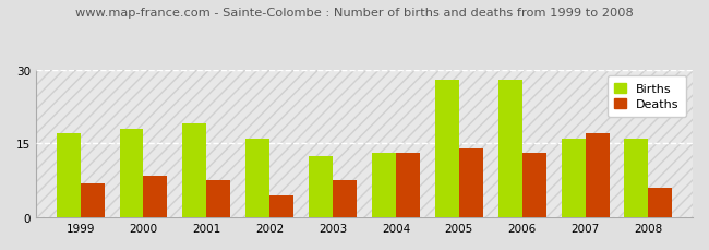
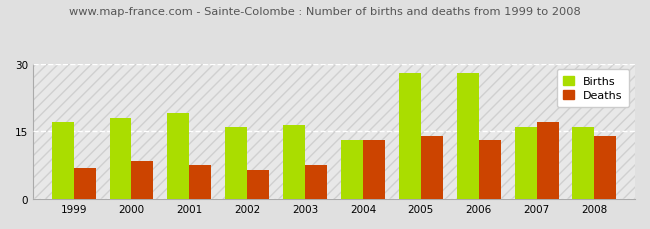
Deaths/2002: 4.5 -> 6.5
Births/2003: 12.5 -> 16.5
Deaths/2008: 6.0 -> 14.0
